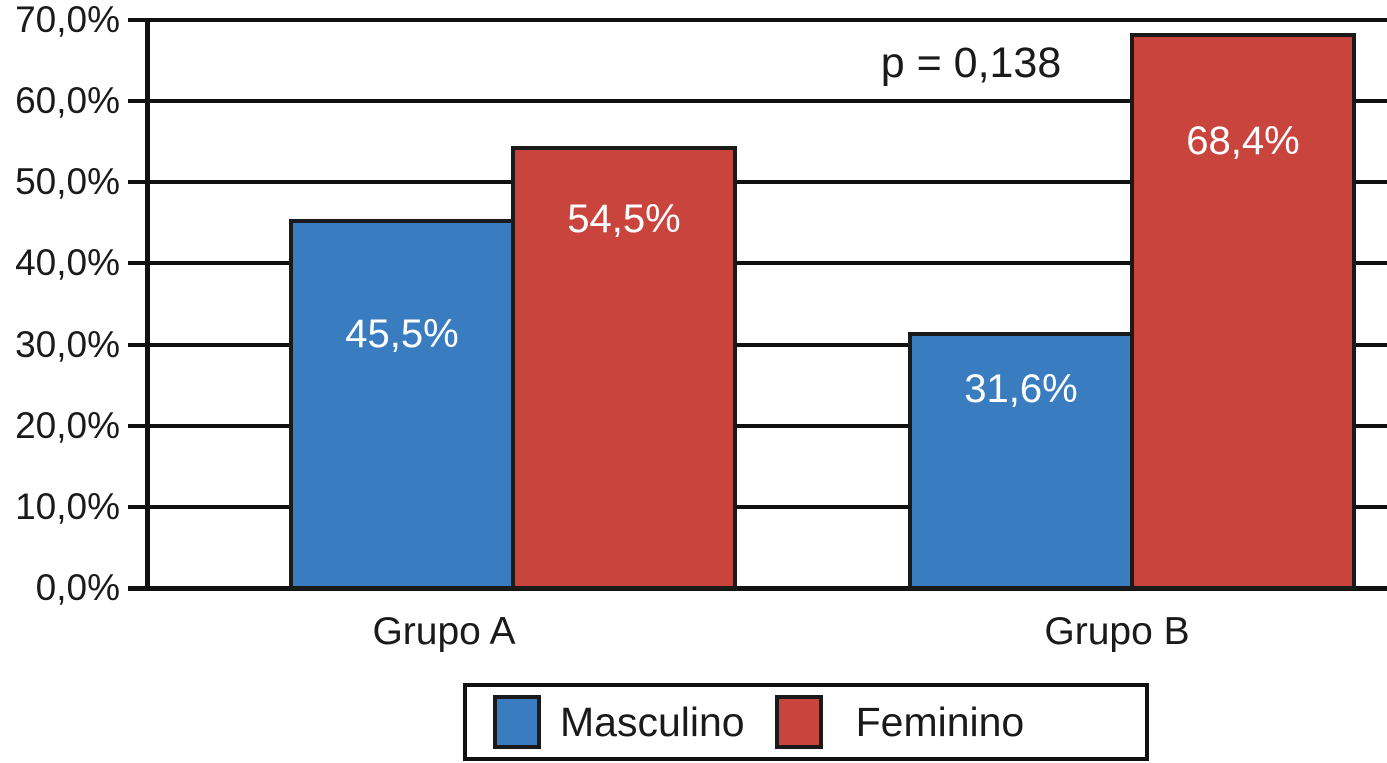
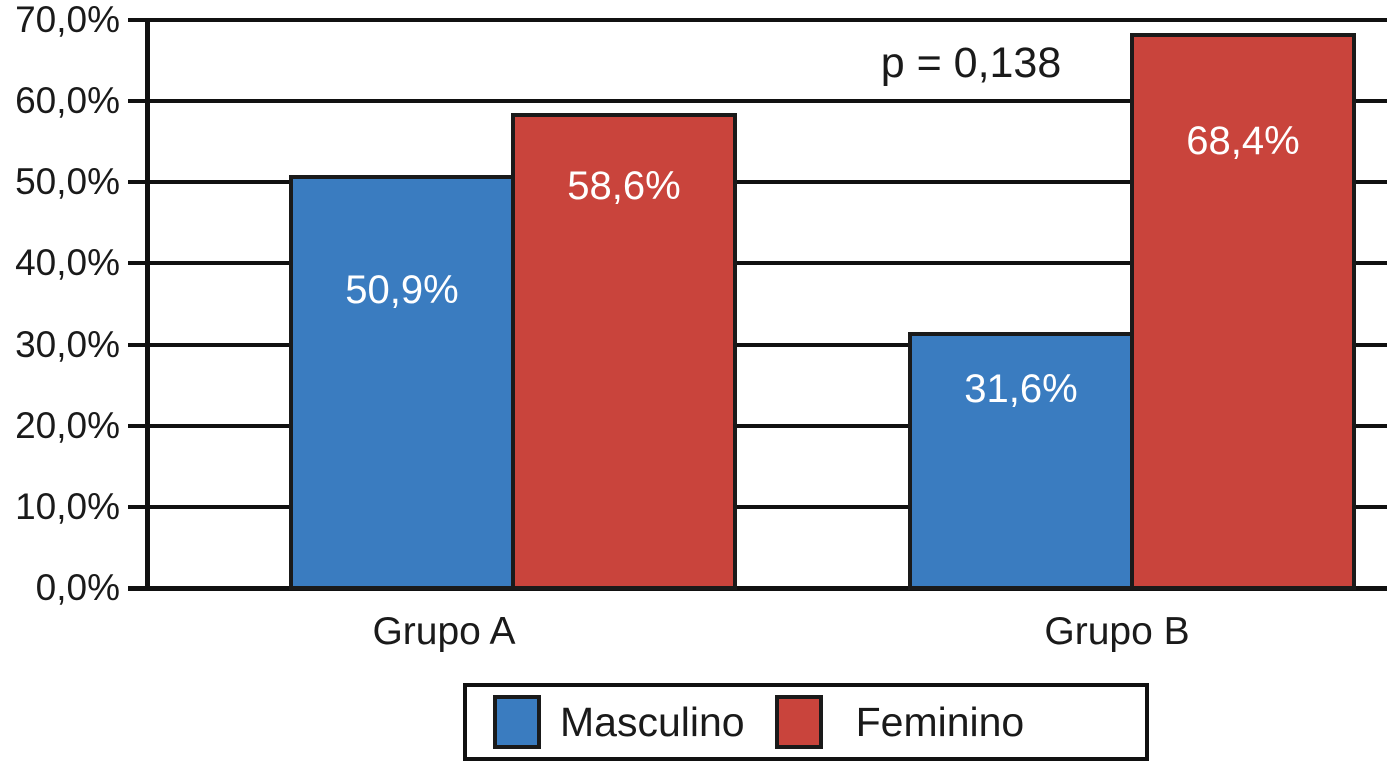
Masculino/Grupo A: 45,5% -> 50,9%
Feminino/Grupo A: 54,5% -> 58,6%
